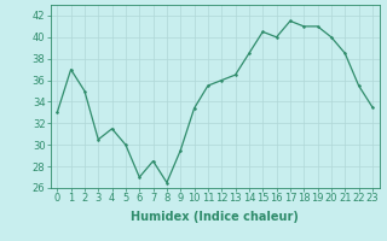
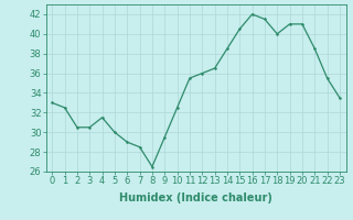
1: 37.0 -> 32.5
2: 35.0 -> 30.5
6: 27.0 -> 29.0
10: 33.4 -> 32.5
16: 40.0 -> 42.0
18: 41.0 -> 40.0
20: 40.0 -> 41.0
